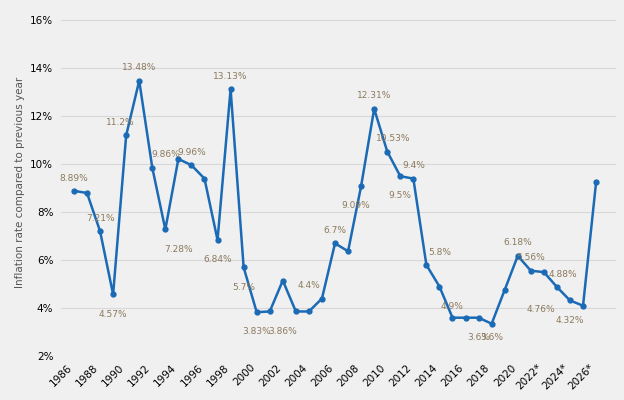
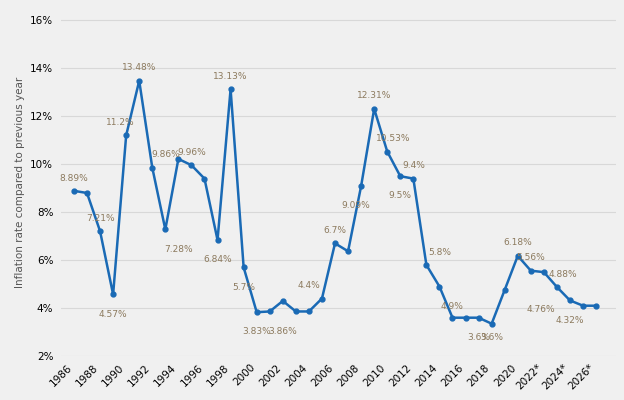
2002: 5.15% -> 4.30%
2026*: 9.25% -> 4.10%
